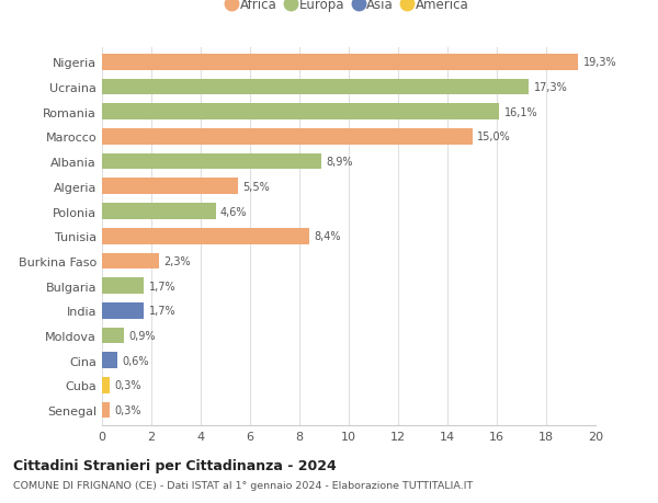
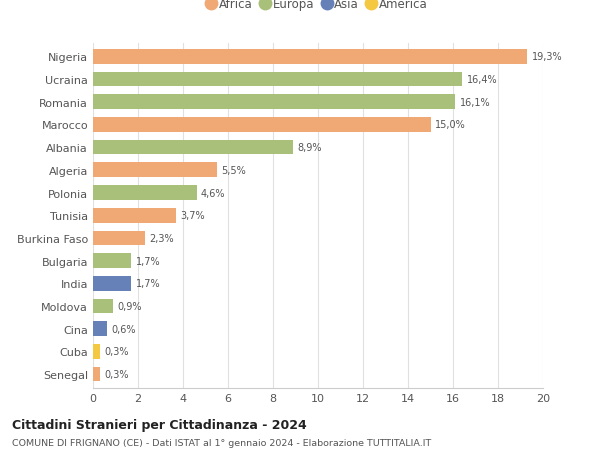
Ucraina: 17,3% -> 16,4%
Tunisia: 8,4% -> 3,7%
